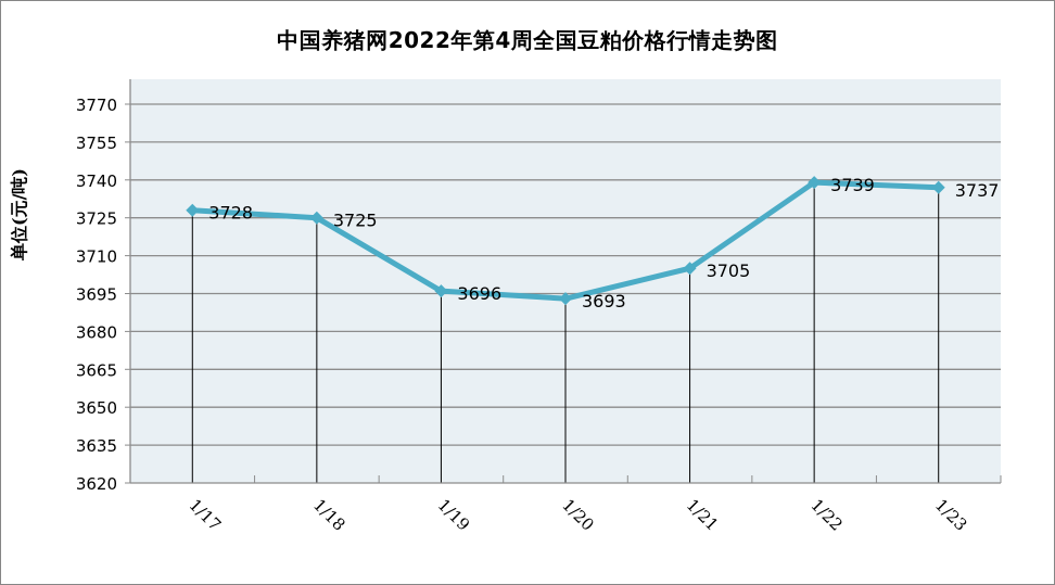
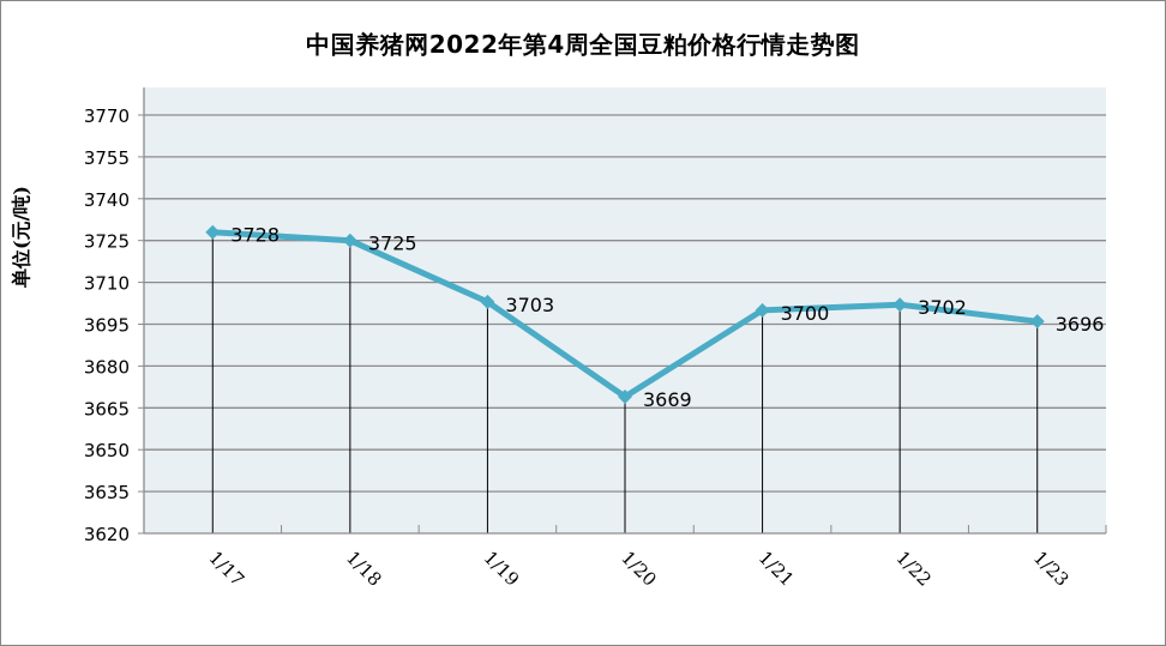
1/19: 3696 -> 3703
1/20: 3693 -> 3669
1/21: 3705 -> 3700
1/22: 3739 -> 3702
1/23: 3737 -> 3696
